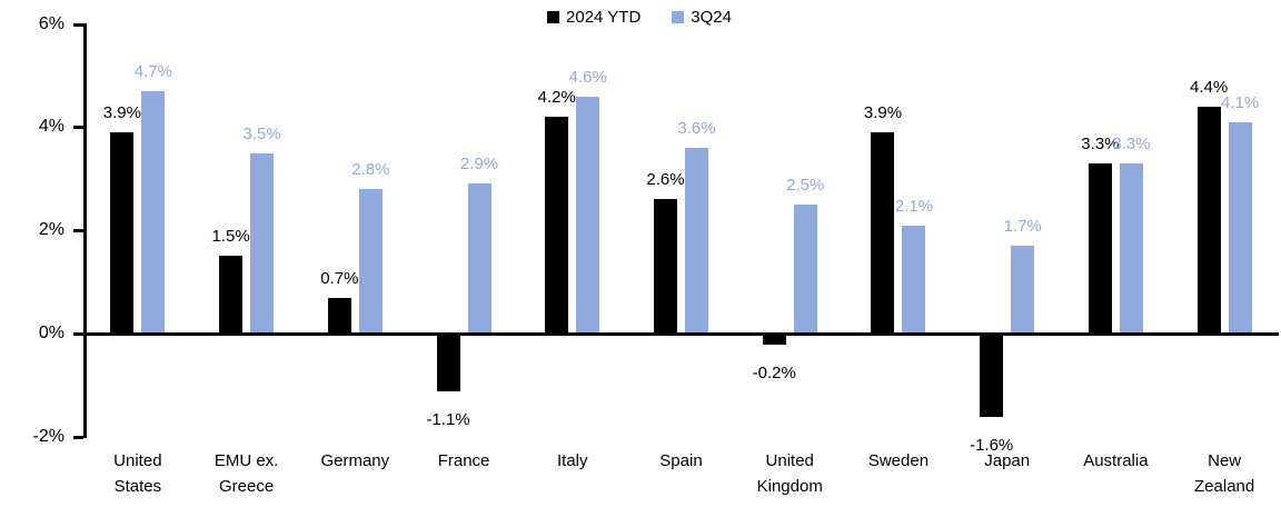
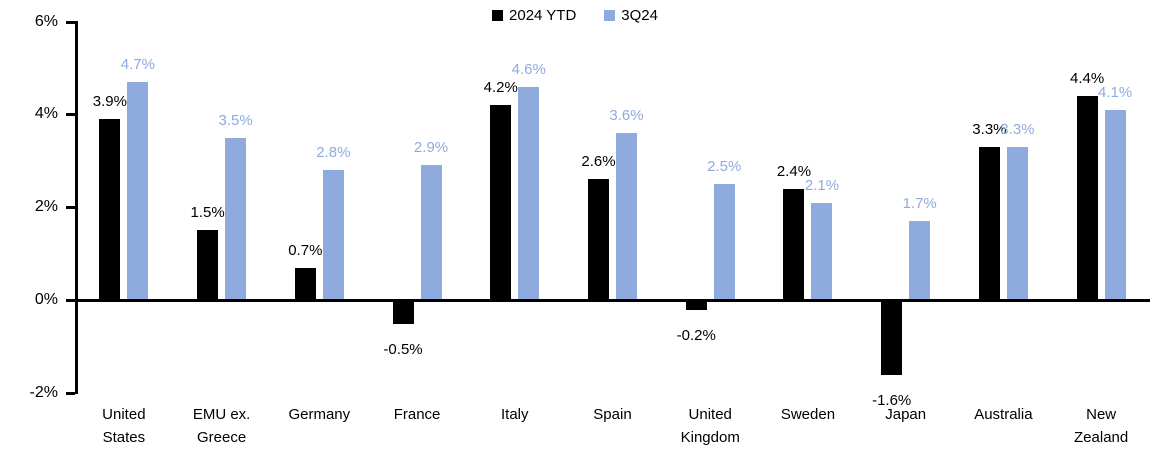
2024 YTD/France: -1.1% -> -0.5%
2024 YTD/Sweden: 3.9% -> 2.4%
